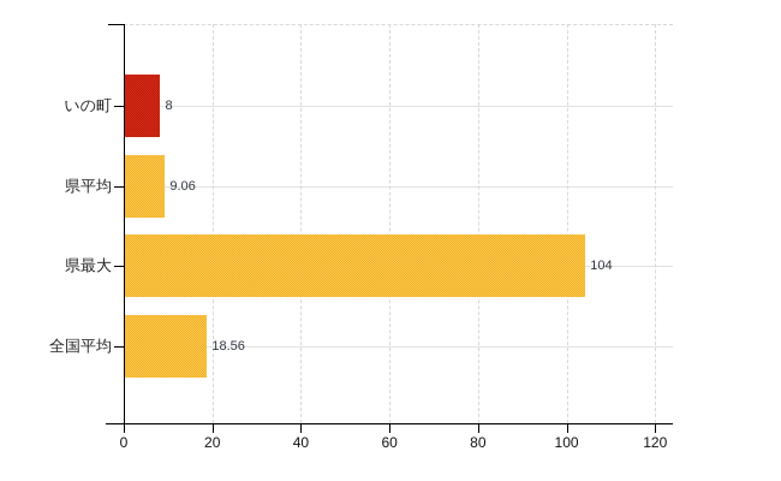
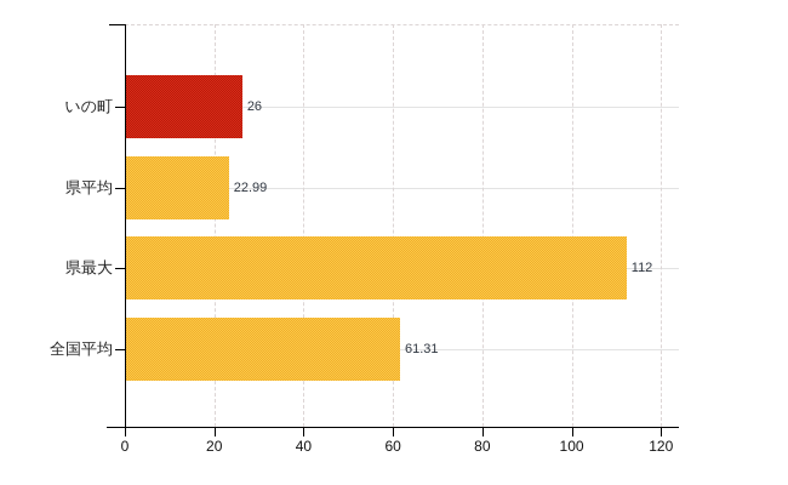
いの町: 8 -> 26
県平均: 9.06 -> 22.99
県最大: 104 -> 112
全国平均: 18.56 -> 61.31
